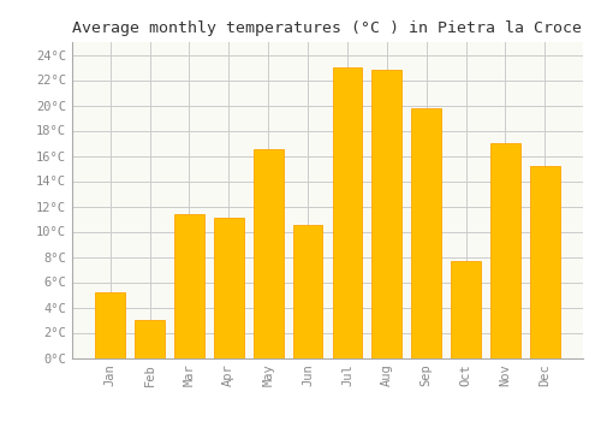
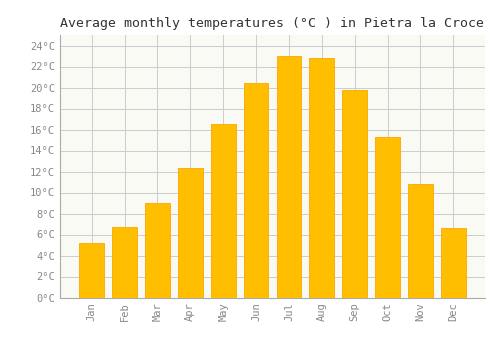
Feb: 3.0°C -> 6.7°C
Mar: 11.4°C -> 9.0°C
Apr: 11.1°C -> 12.3°C
Jun: 10.5°C -> 20.4°C
Oct: 7.7°C -> 15.3°C
Nov: 17.0°C -> 10.8°C
Dec: 15.2°C -> 6.6°C
